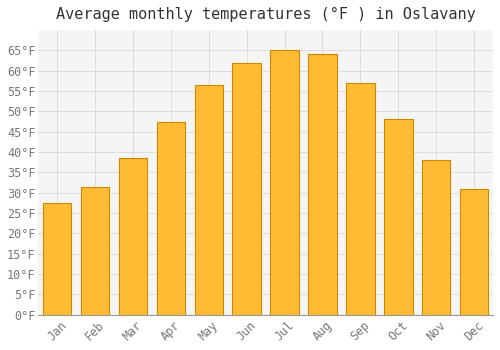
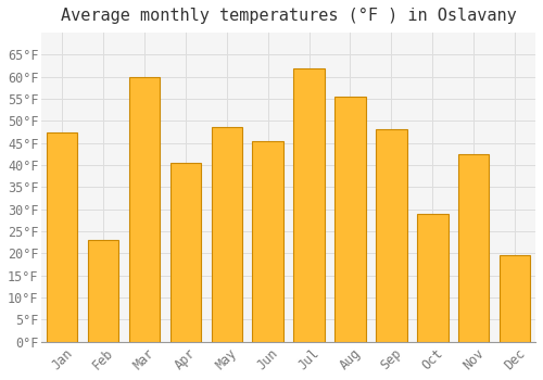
Jan: 27.5°F -> 47.5°F
Feb: 31.5°F -> 23.0°F
Mar: 38.5°F -> 60.0°F
Apr: 47.5°F -> 40.5°F
May: 56.5°F -> 48.5°F
Jun: 62.0°F -> 45.5°F
Jul: 65.0°F -> 62.0°F
Aug: 64.0°F -> 55.5°F
Sep: 57.0°F -> 48.0°F
Oct: 48.0°F -> 29.0°F
Nov: 38.0°F -> 42.5°F
Dec: 31.0°F -> 19.5°F
